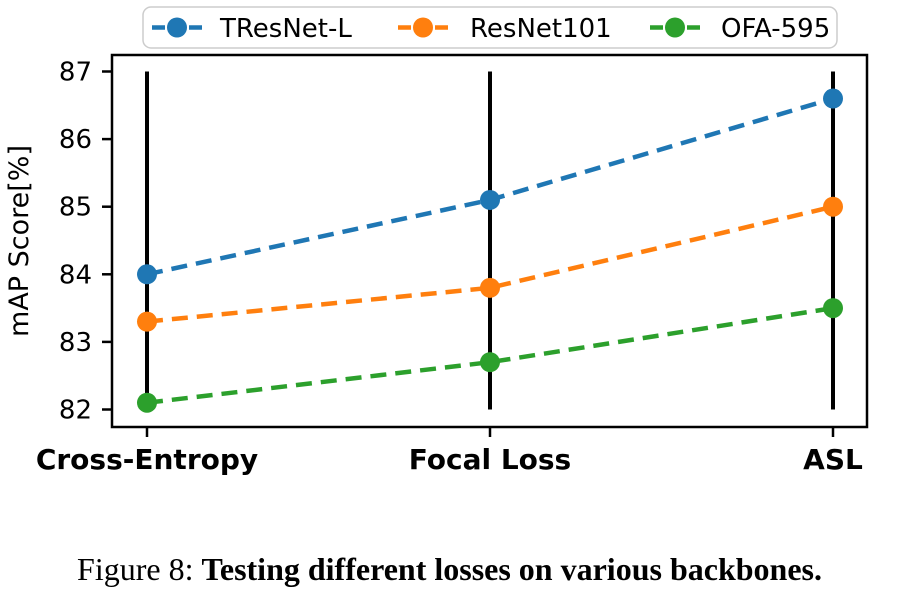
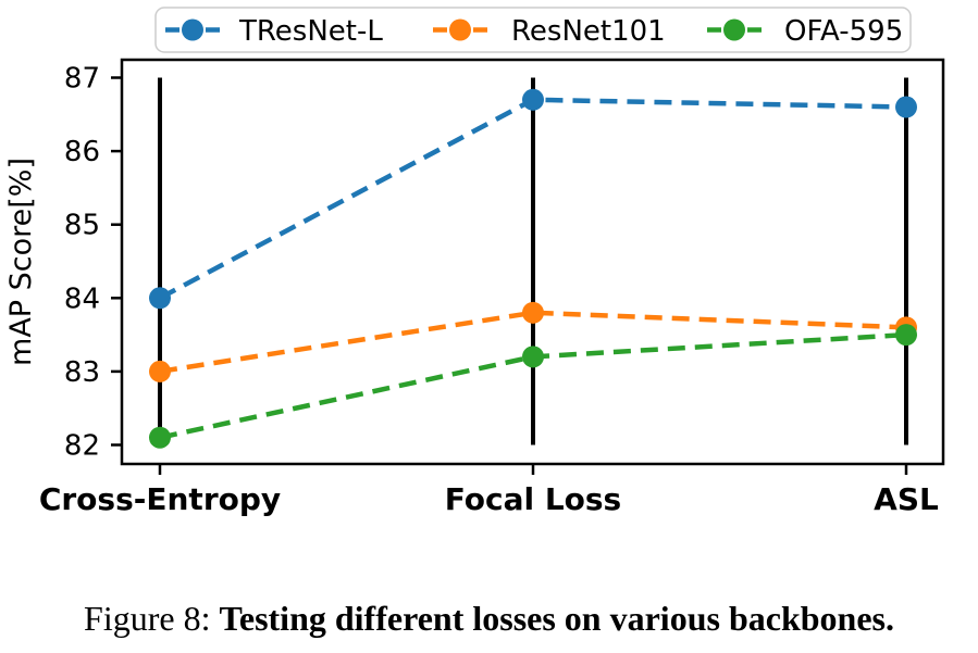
ResNet101/Cross-Entropy: 83.3 -> 83.0
TResNet-L/Focal Loss: 85.1 -> 86.7
OFA-595/Focal Loss: 82.7 -> 83.2
ResNet101/ASL: 85.0 -> 83.6
